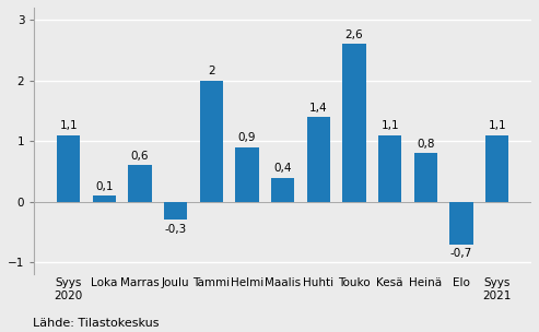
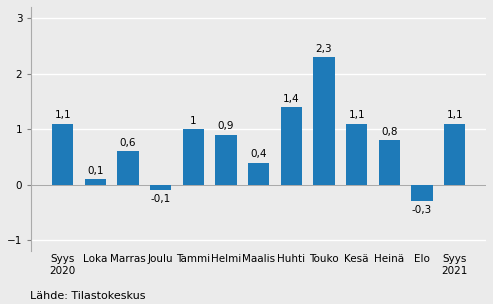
Joulu: -0,3 -> -0,1
Tammi: 2 -> 1
Touko: 2,6 -> 2,3
Elo: -0,7 -> -0,3
